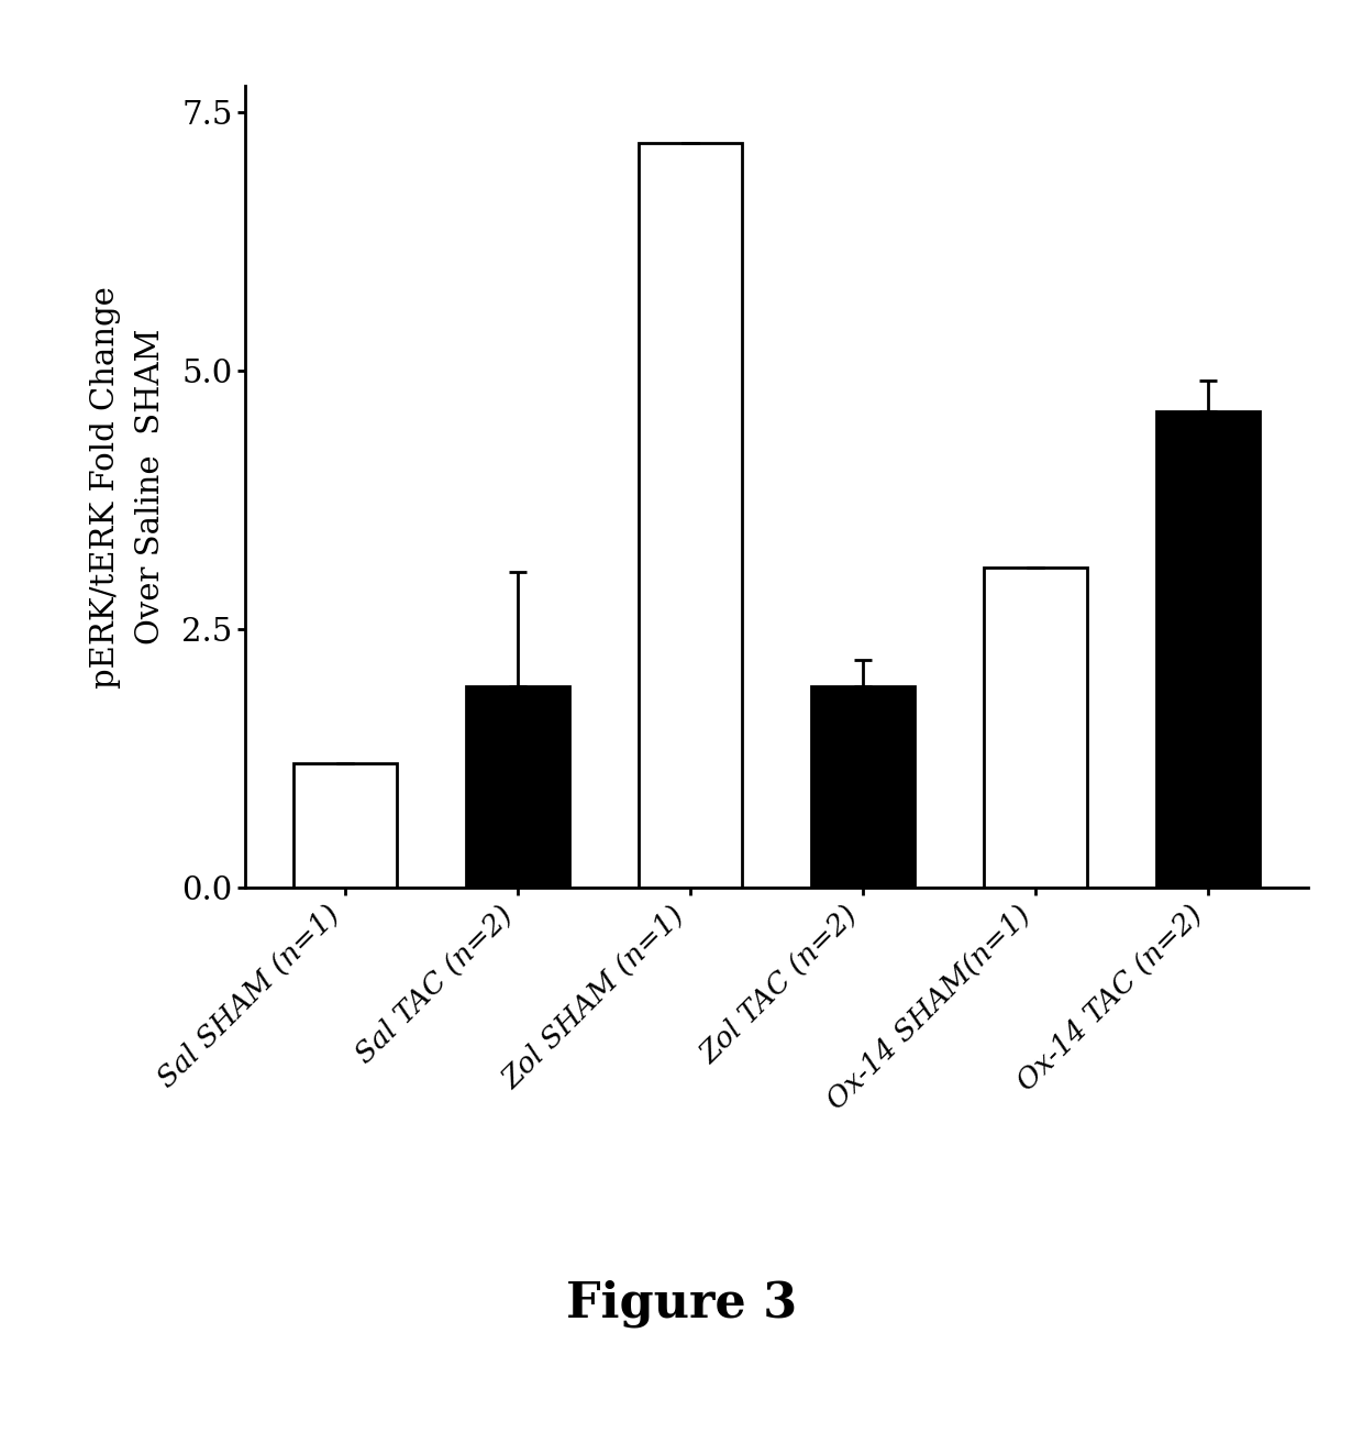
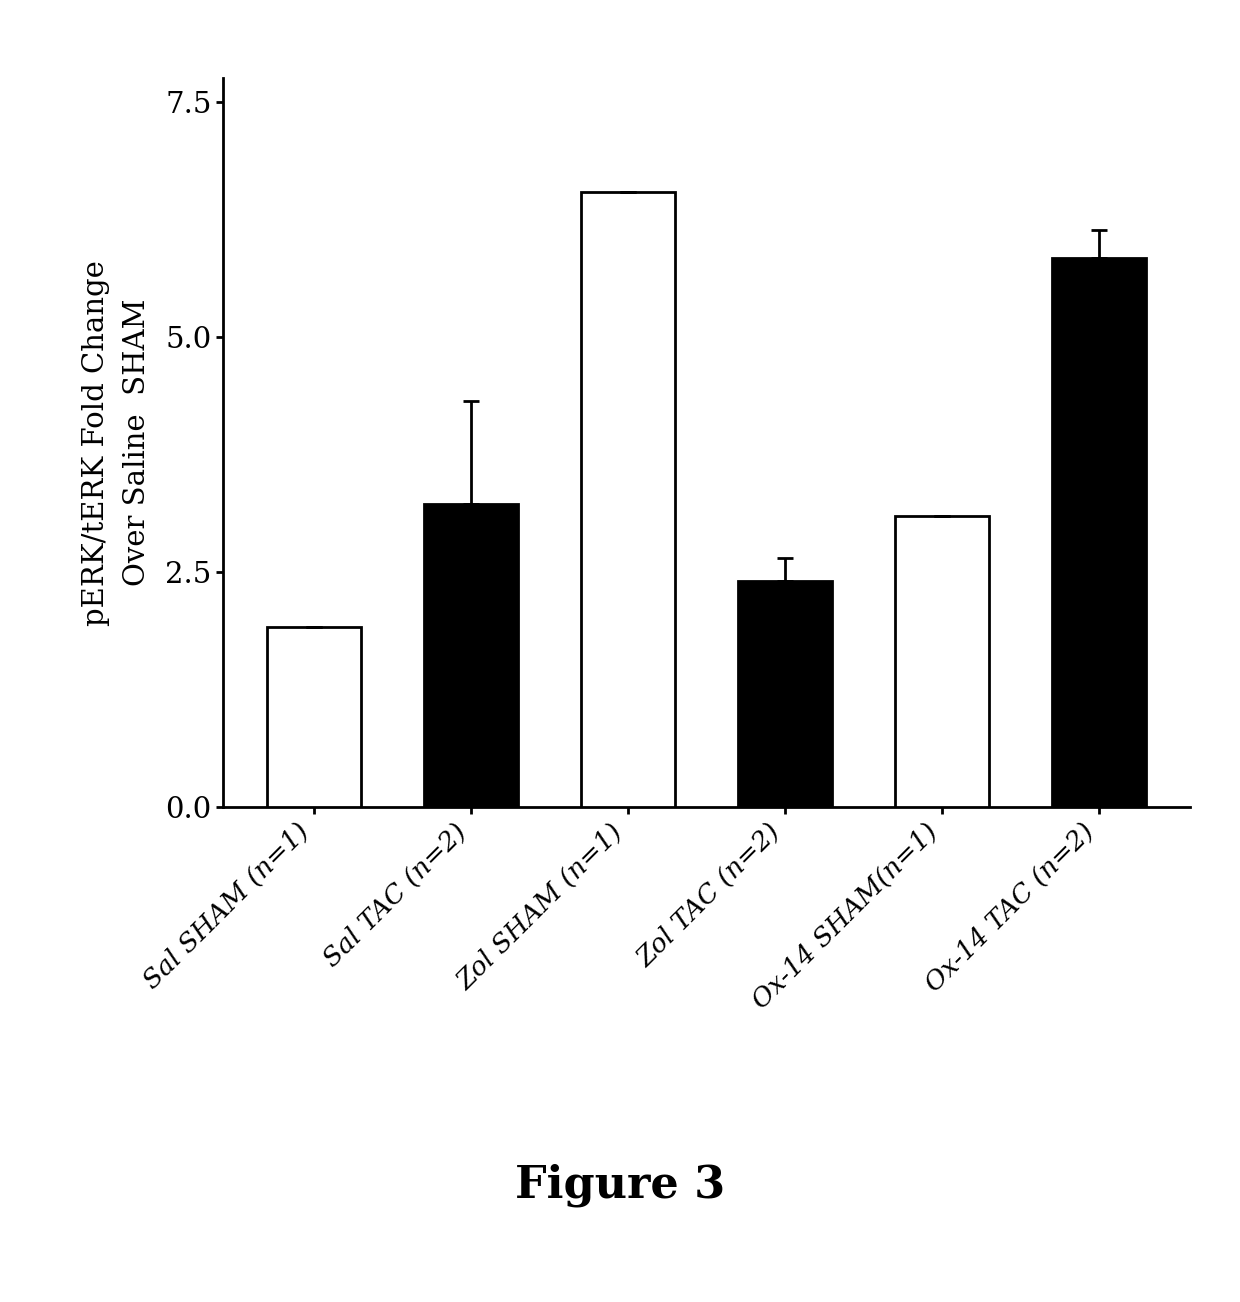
Sal SHAM (n=1): 1.20 -> 1.92
Sal TAC (n=2): 1.95 -> 3.22
Zol SHAM (n=1): 7.20 -> 6.54
Zol TAC (n=2): 1.95 -> 2.40
Ox-14 TAC (n=2): 4.60 -> 5.84
